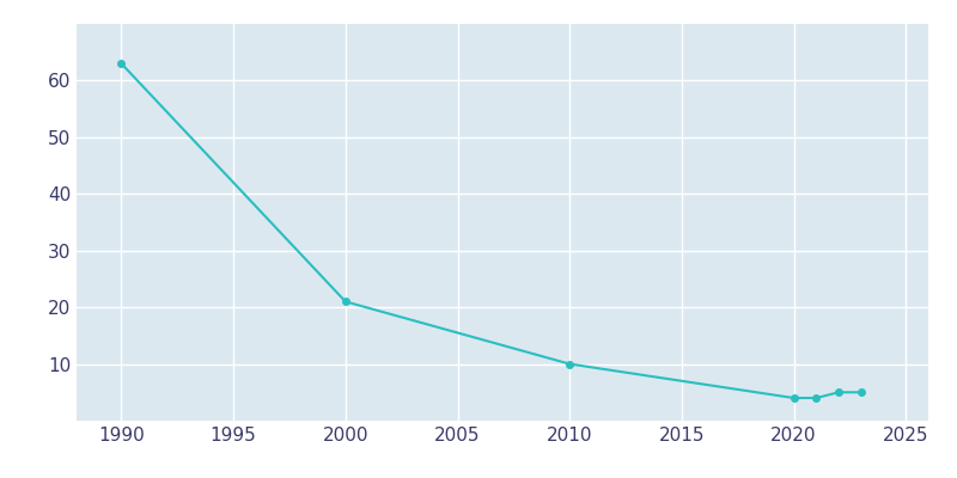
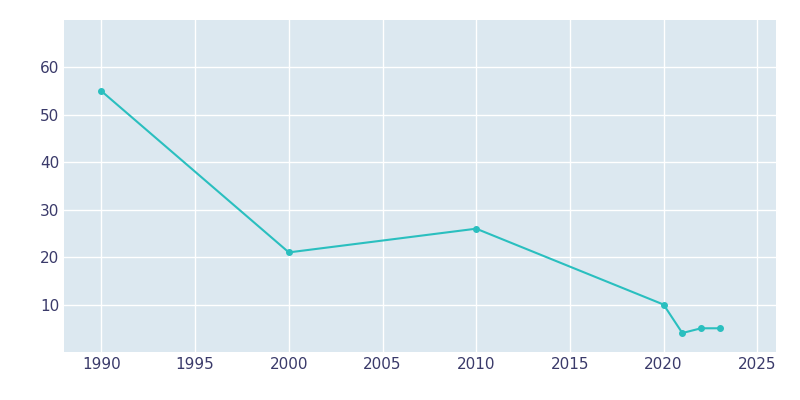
1990: 63 -> 55
2010: 10 -> 26
2020: 4 -> 10
